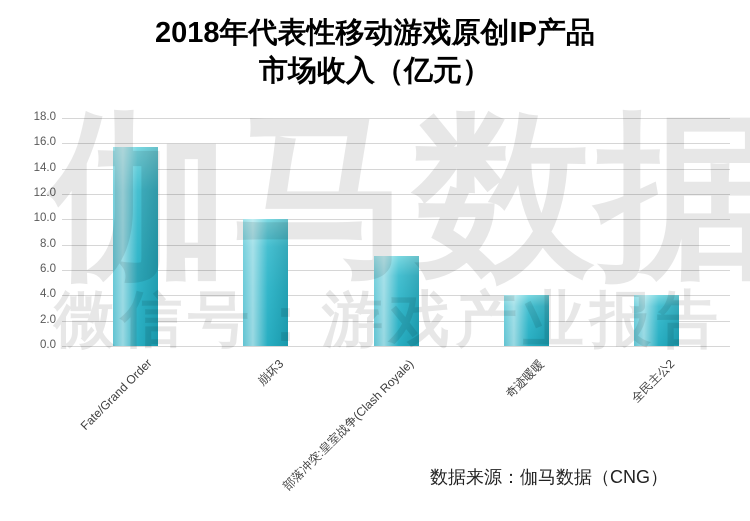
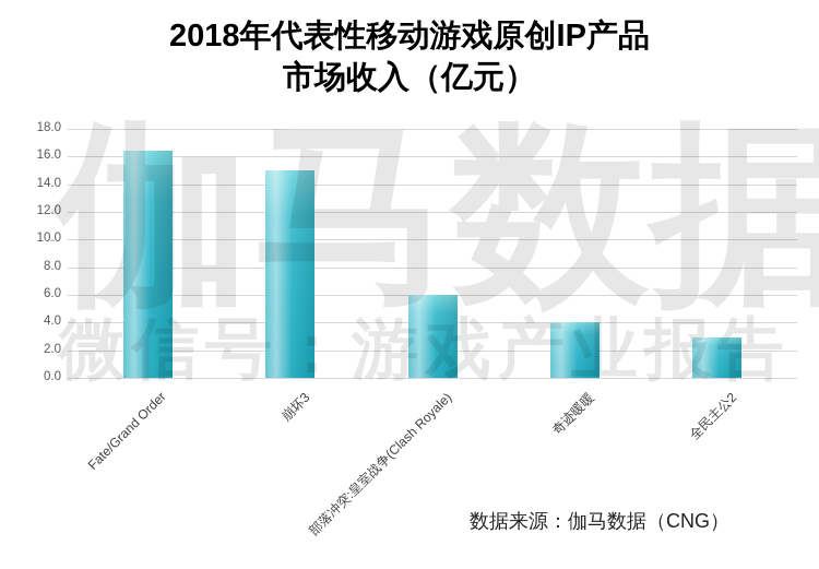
Fate/Grand Order: 15.7 -> 16.4
崩坏3: 10.0 -> 15.0
部落冲突:皇室战争(Clash Royale): 7.1 -> 6.0
全民主公2: 4.0 -> 2.9
